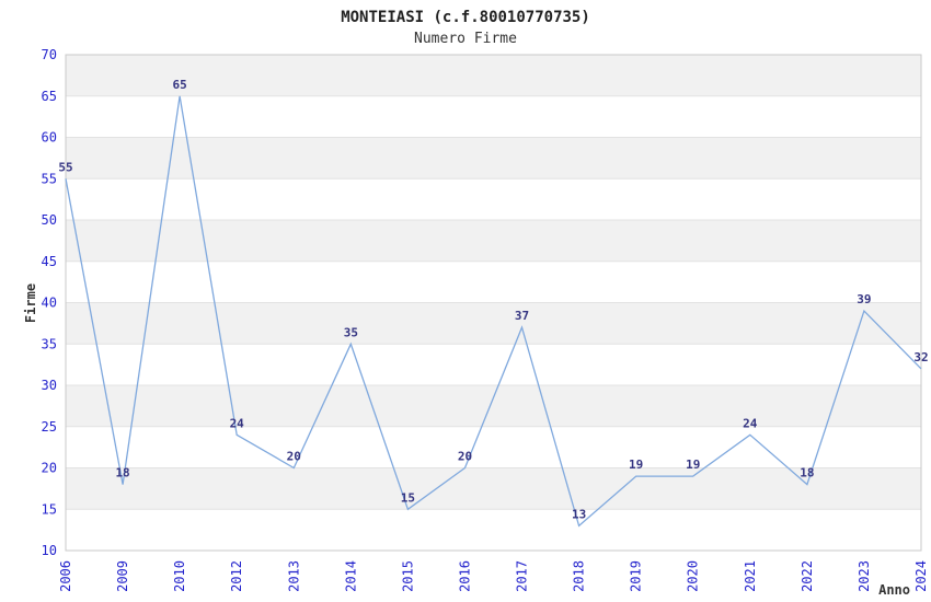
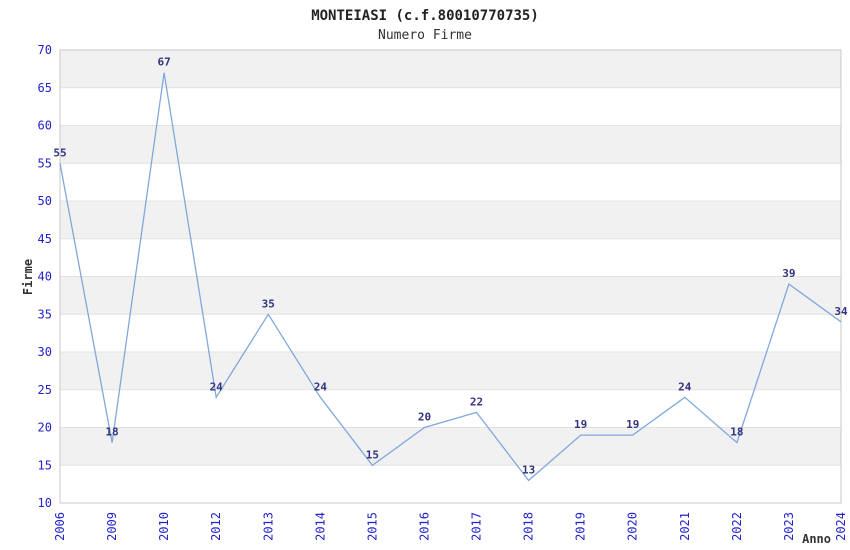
2010: 65 -> 67
2013: 20 -> 35
2014: 35 -> 24
2017: 37 -> 22
2024: 32 -> 34
